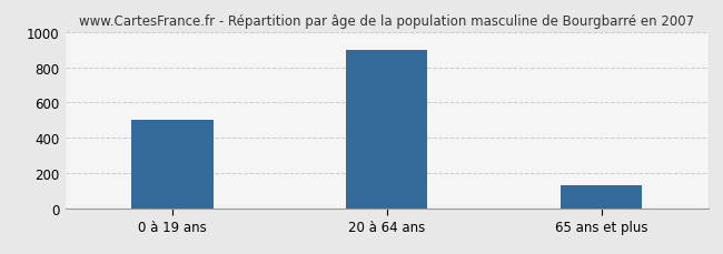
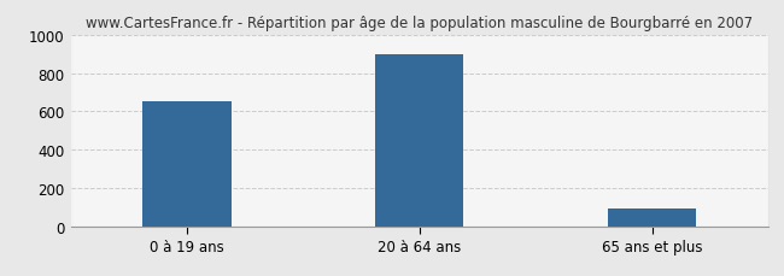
0 à 19 ans: 500 -> 650
65 ans et plus: 130 -> 90
